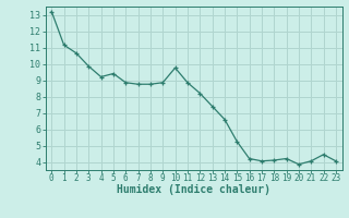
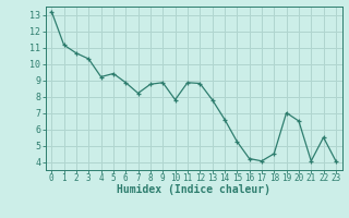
3: 9.8 -> 10.3
7: 8.8 -> 8.2
10: 9.8 -> 7.8
12: 8.2 -> 8.8
13: 7.4 -> 7.8
18: 4.1 -> 4.5
19: 4.2 -> 7.0
20: 3.9 -> 6.5
22: 4.5 -> 5.5
